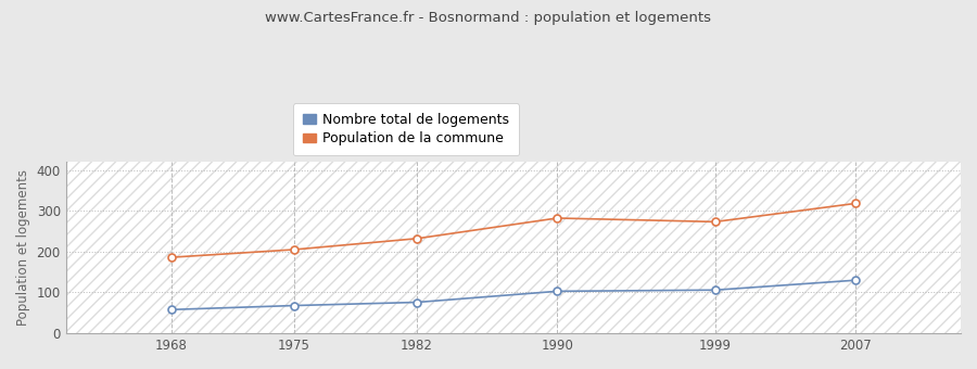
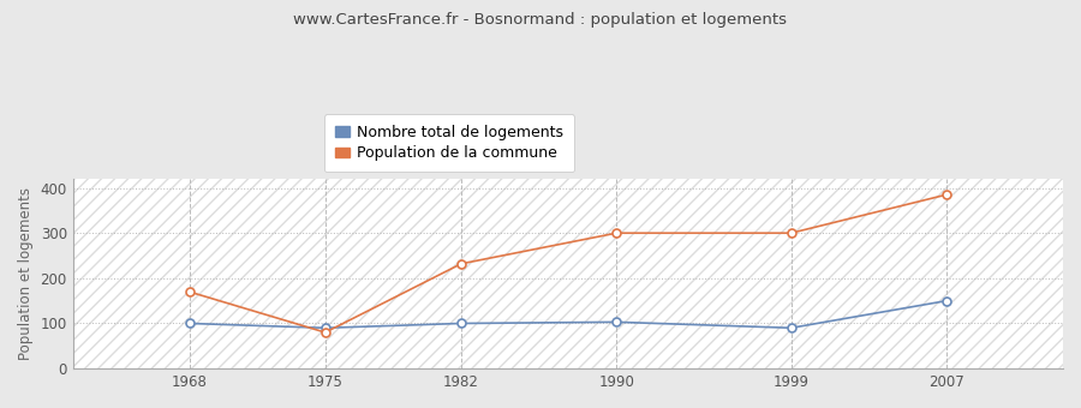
Nombre total de logements/1968: 58 -> 100
Population de la commune/1968: 186 -> 170
Nombre total de logements/1975: 68 -> 90
Population de la commune/1975: 205 -> 80
Nombre total de logements/1982: 76 -> 100
Population de la commune/1990: 282 -> 300
Nombre total de logements/1999: 106 -> 90
Population de la commune/1999: 273 -> 300
Nombre total de logements/2007: 130 -> 150
Population de la commune/2007: 318 -> 385
